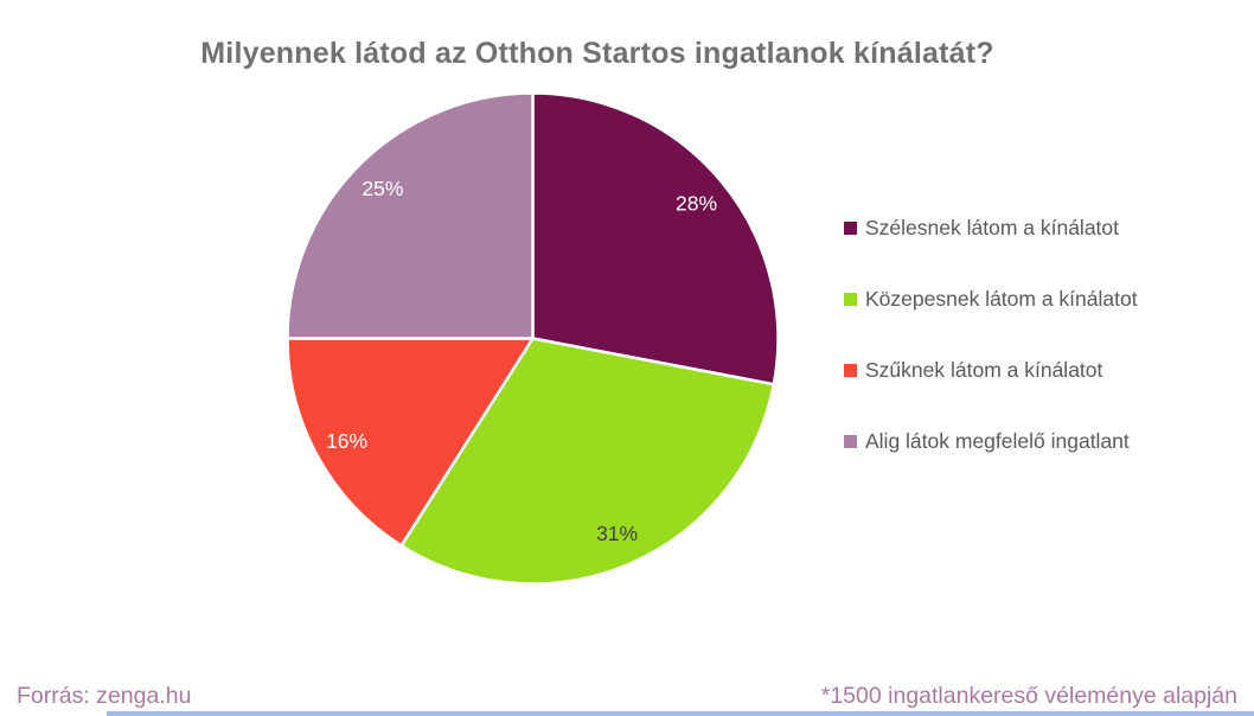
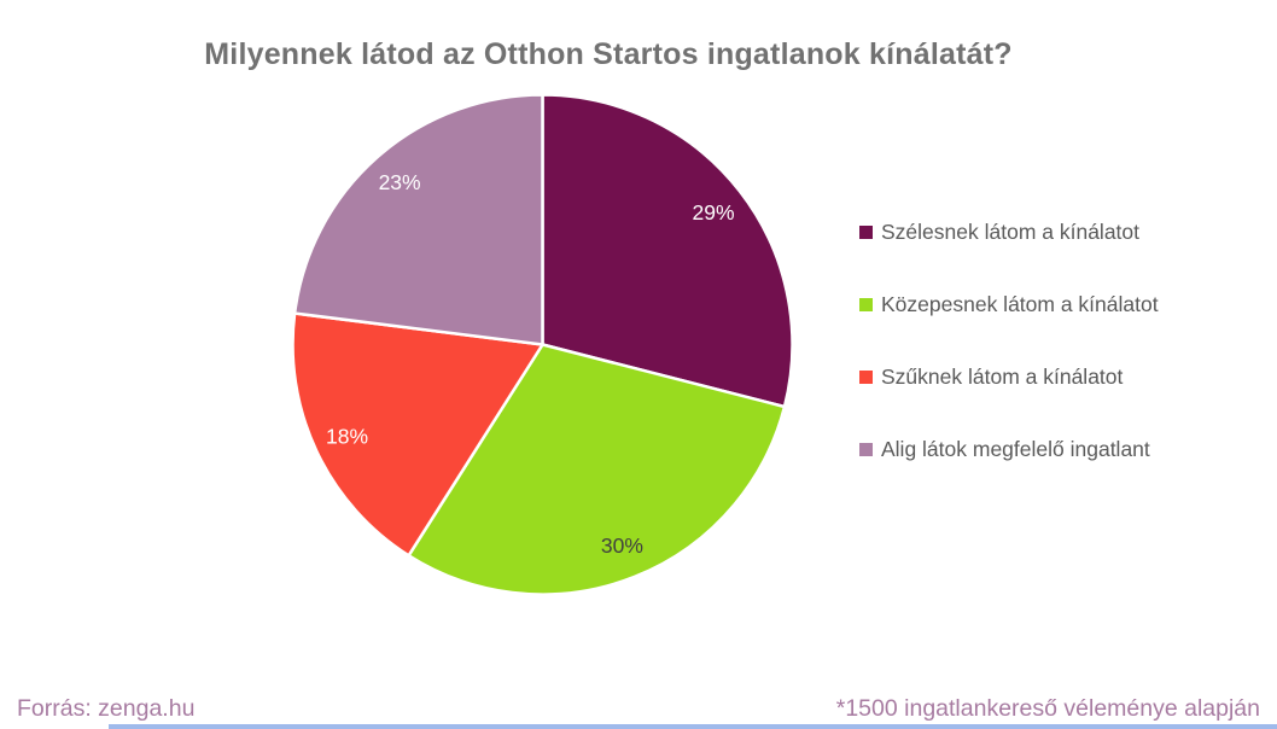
Szélesnek látom a kínálatot: 28% -> 29%
Közepesnek látom a kínálatot: 31% -> 30%
Szűknek látom a kínálatot: 16% -> 18%
Alig látok megfelelő ingatlant: 25% -> 23%
